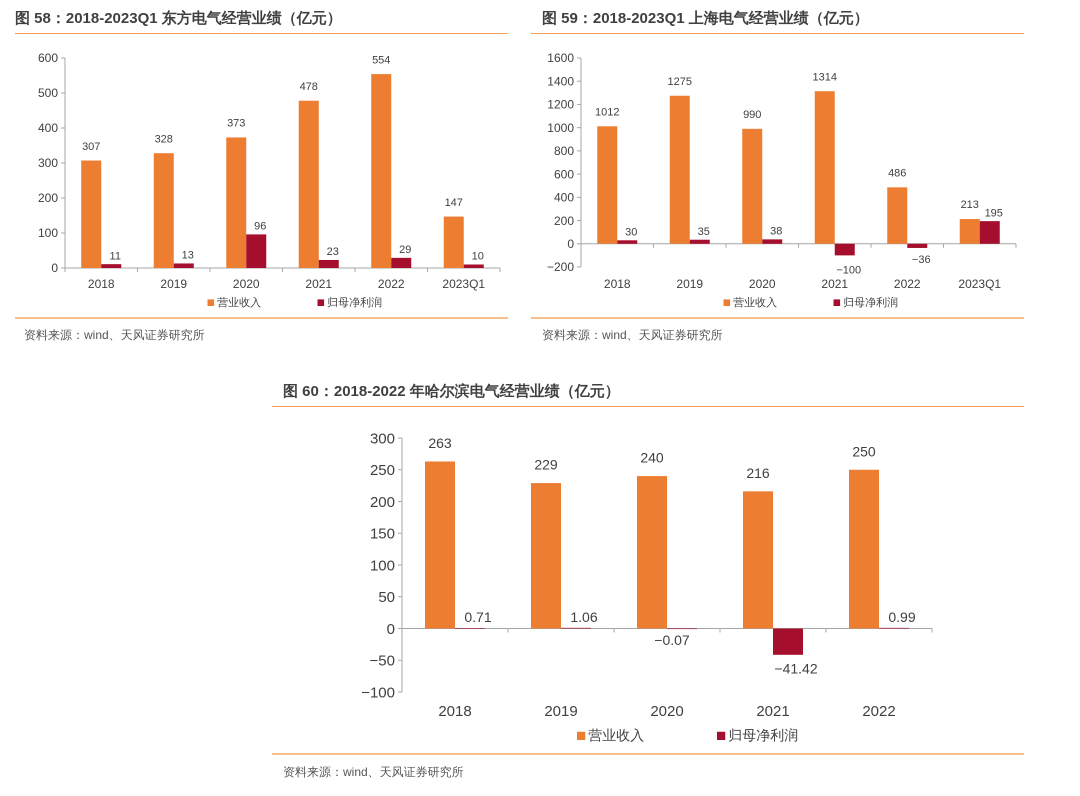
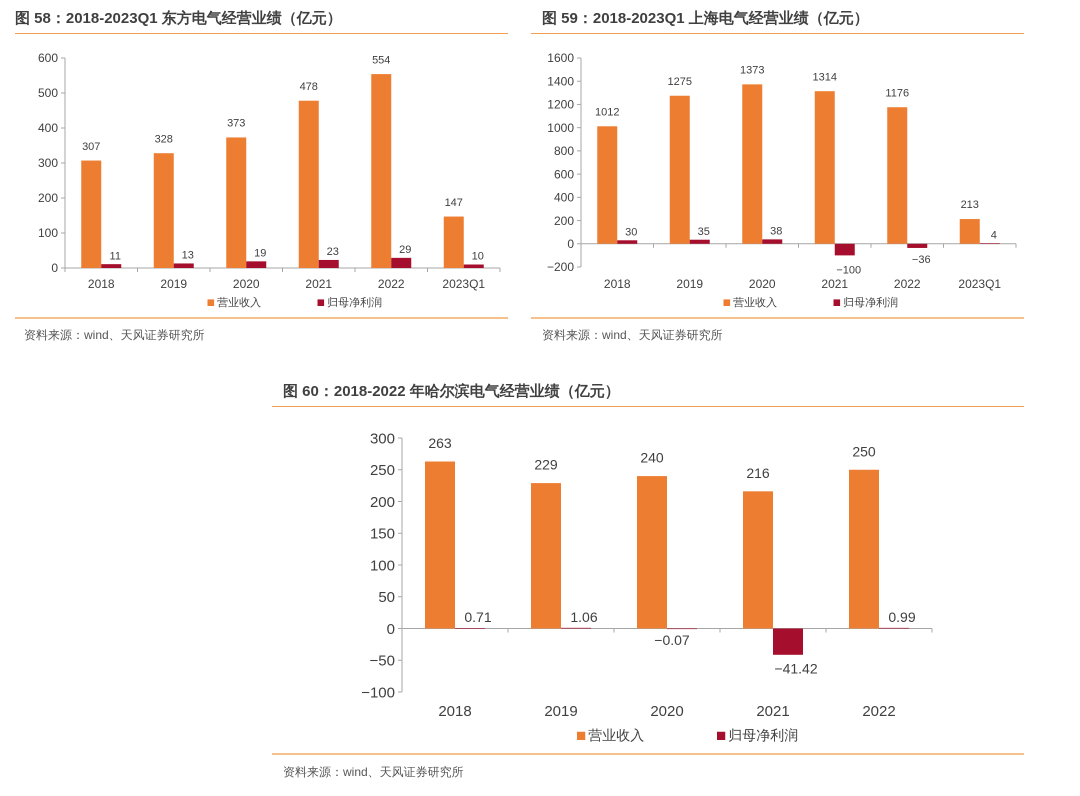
图 58：2018-2023Q1 东方电气经营业绩（亿元）/归母净利润/2020: 96 -> 19
图 59：2018-2023Q1 上海电气经营业绩（亿元）/营业收入/2020: 990 -> 1373
图 59：2018-2023Q1 上海电气经营业绩（亿元）/营业收入/2022: 486 -> 1176
图 59：2018-2023Q1 上海电气经营业绩（亿元）/归母净利润/2023Q1: 195 -> 4
